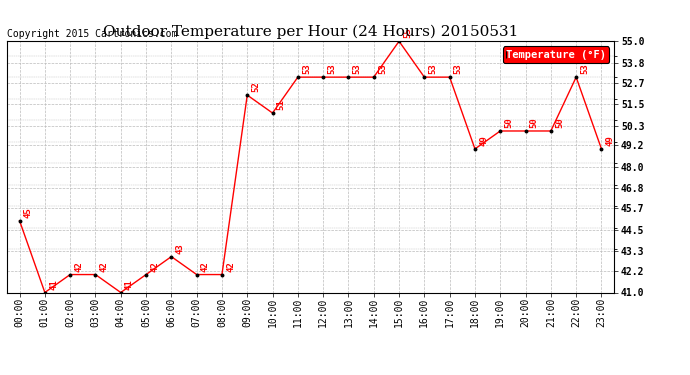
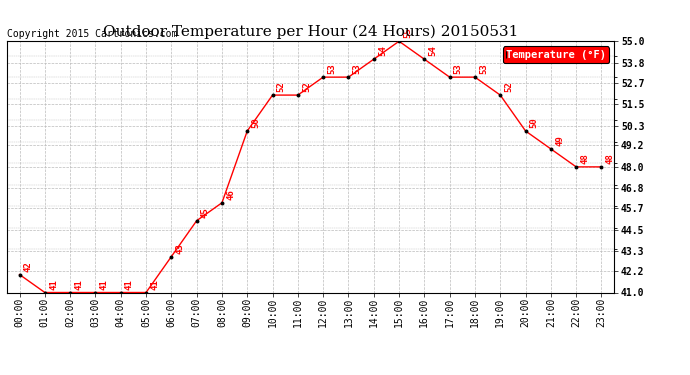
00:00: 45 -> 42
02:00: 42 -> 41
03:00: 42 -> 41
05:00: 42 -> 41
07:00: 42 -> 45
08:00: 42 -> 46
09:00: 52 -> 50
10:00: 51 -> 52
11:00: 53 -> 52
14:00: 53 -> 54
16:00: 53 -> 54
18:00: 49 -> 53
19:00: 50 -> 52
21:00: 50 -> 49
22:00: 53 -> 48
23:00: 49 -> 48
